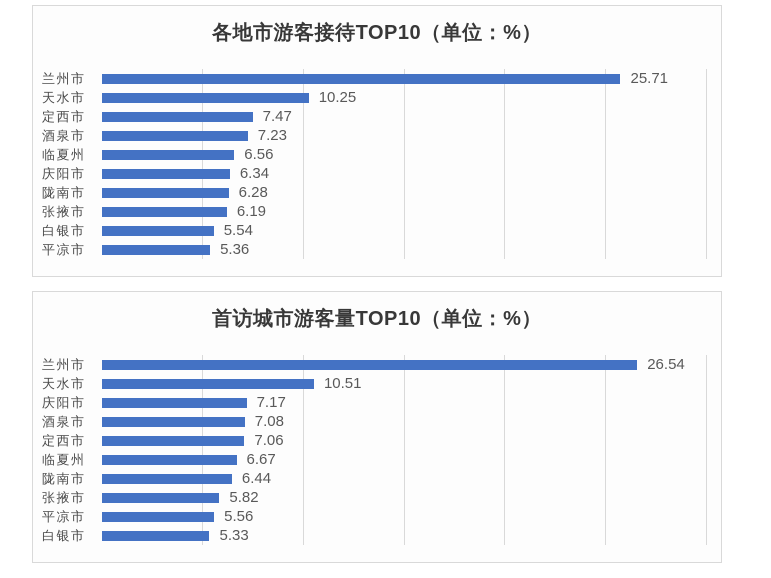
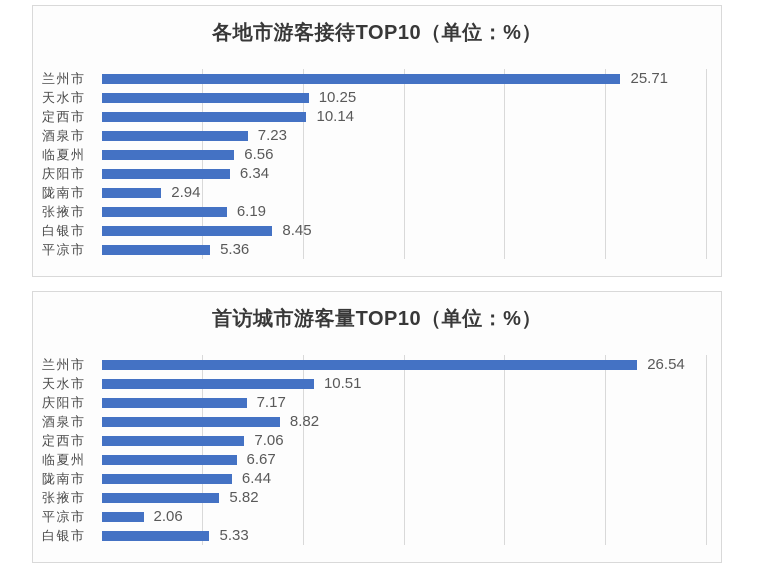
各地市游客接待TOP10（单位：%）/定西市: 7.47 -> 10.14
各地市游客接待TOP10（单位：%）/陇南市: 6.28 -> 2.94
各地市游客接待TOP10（单位：%）/白银市: 5.54 -> 8.45
首访城市游客量TOP10（单位：%）/酒泉市: 7.08 -> 8.82
首访城市游客量TOP10（单位：%）/平凉市: 5.56 -> 2.06
